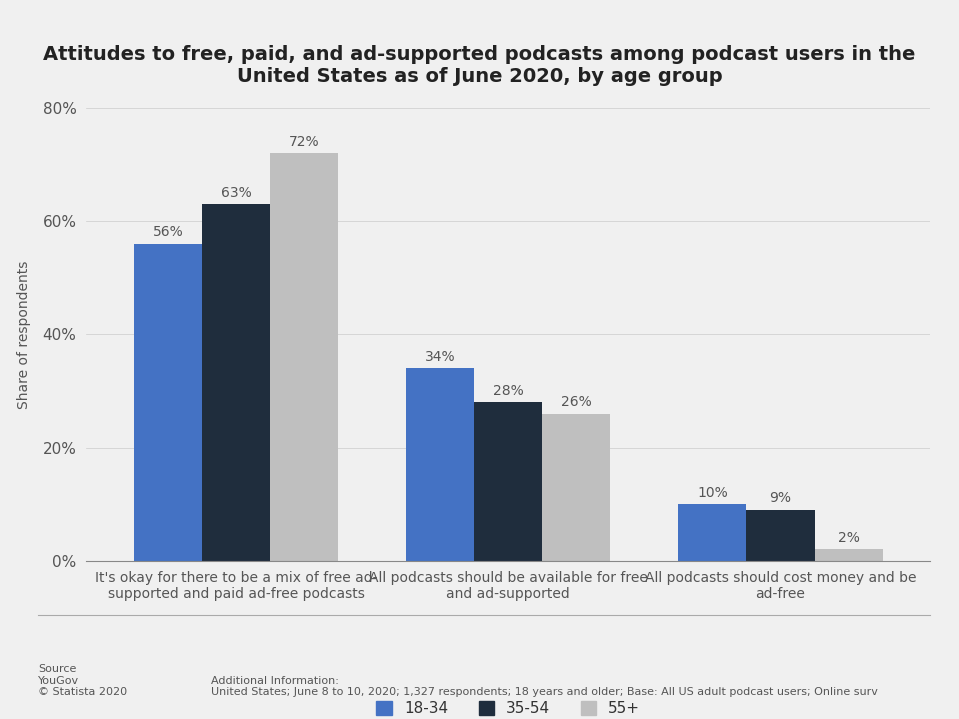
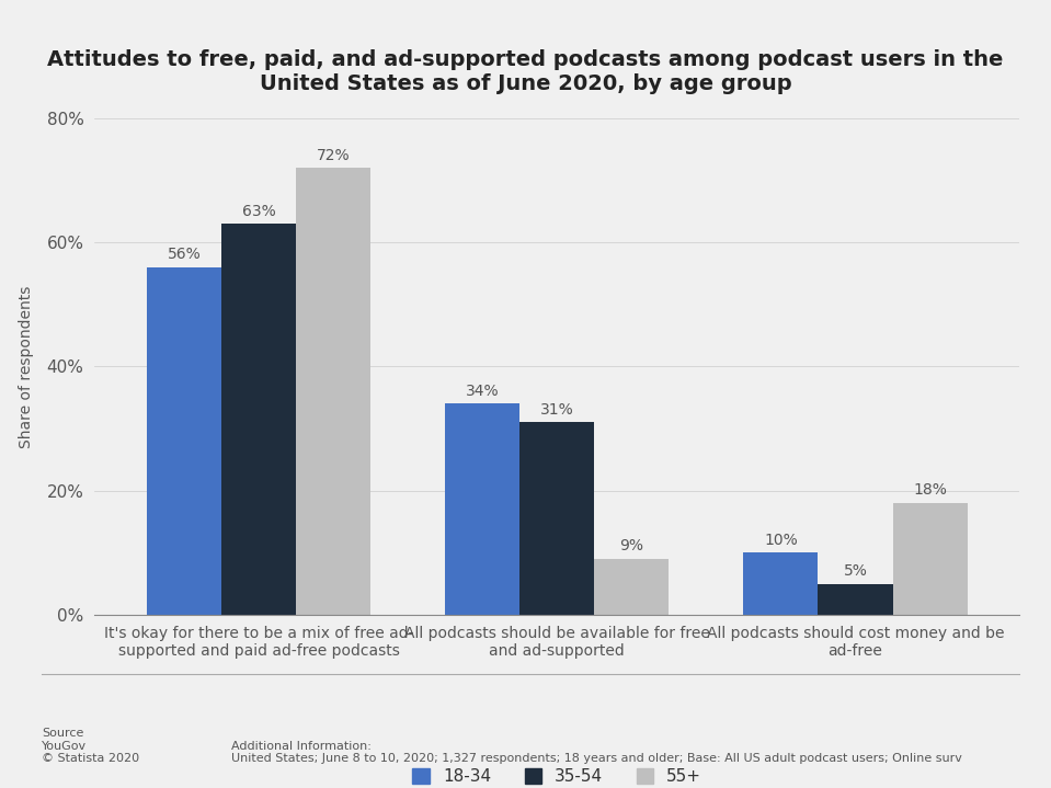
35-54/All podcasts should be available for free and ad-supported: 28% -> 31%
55+/All podcasts should be available for free and ad-supported: 26% -> 9%
35-54/All podcasts should cost money and be ad-free: 9% -> 5%
55+/All podcasts should cost money and be ad-free: 2% -> 18%
